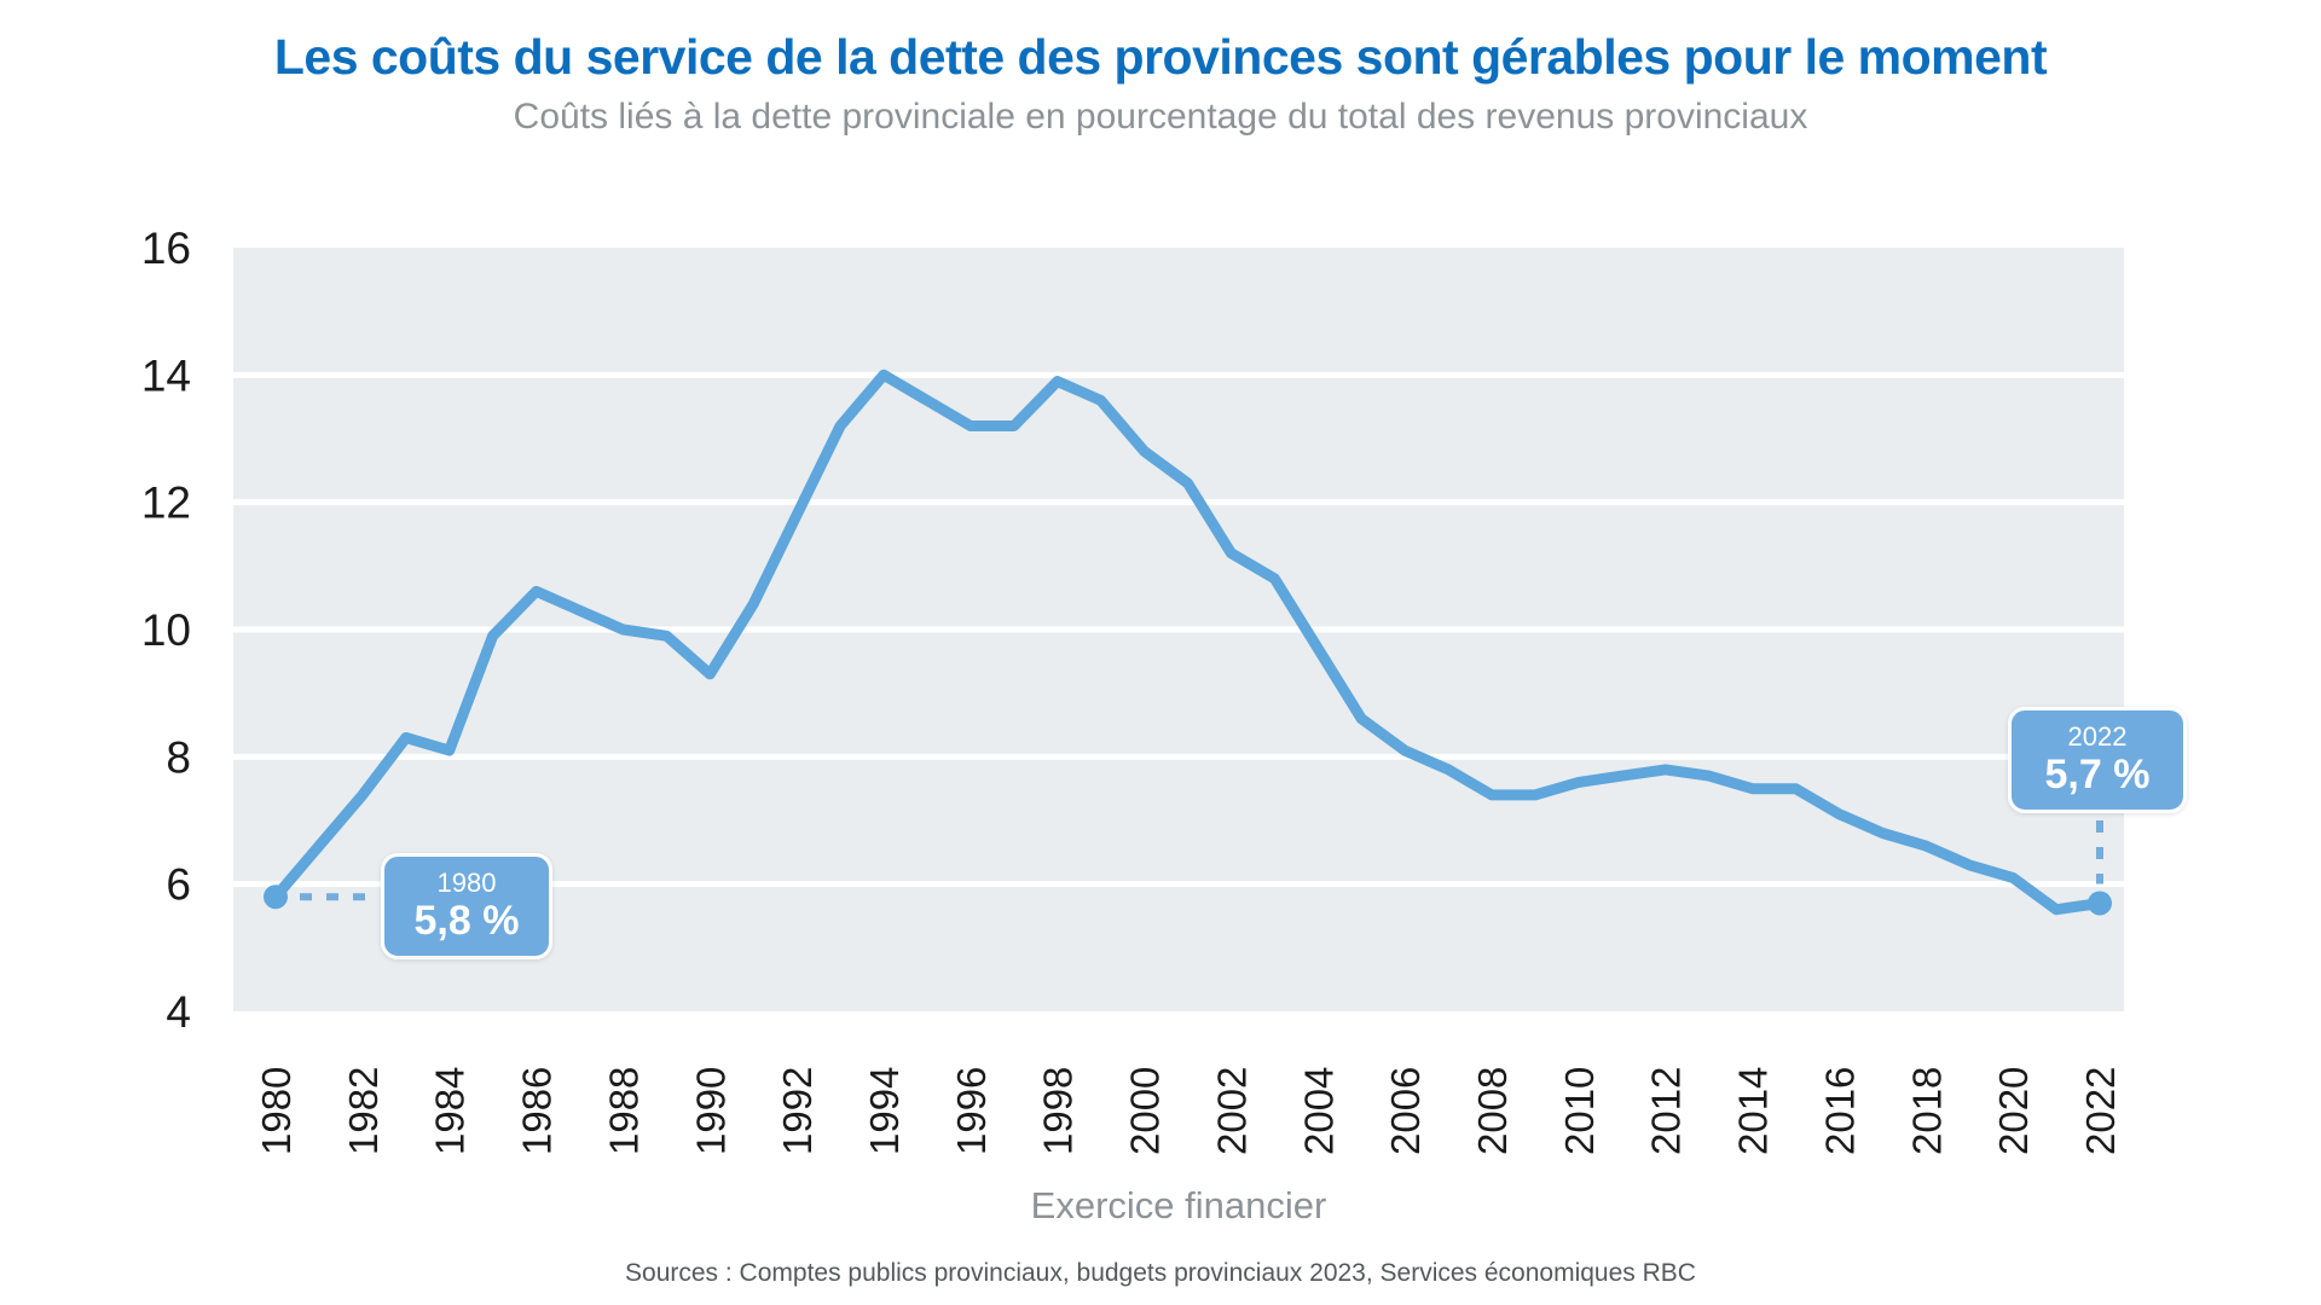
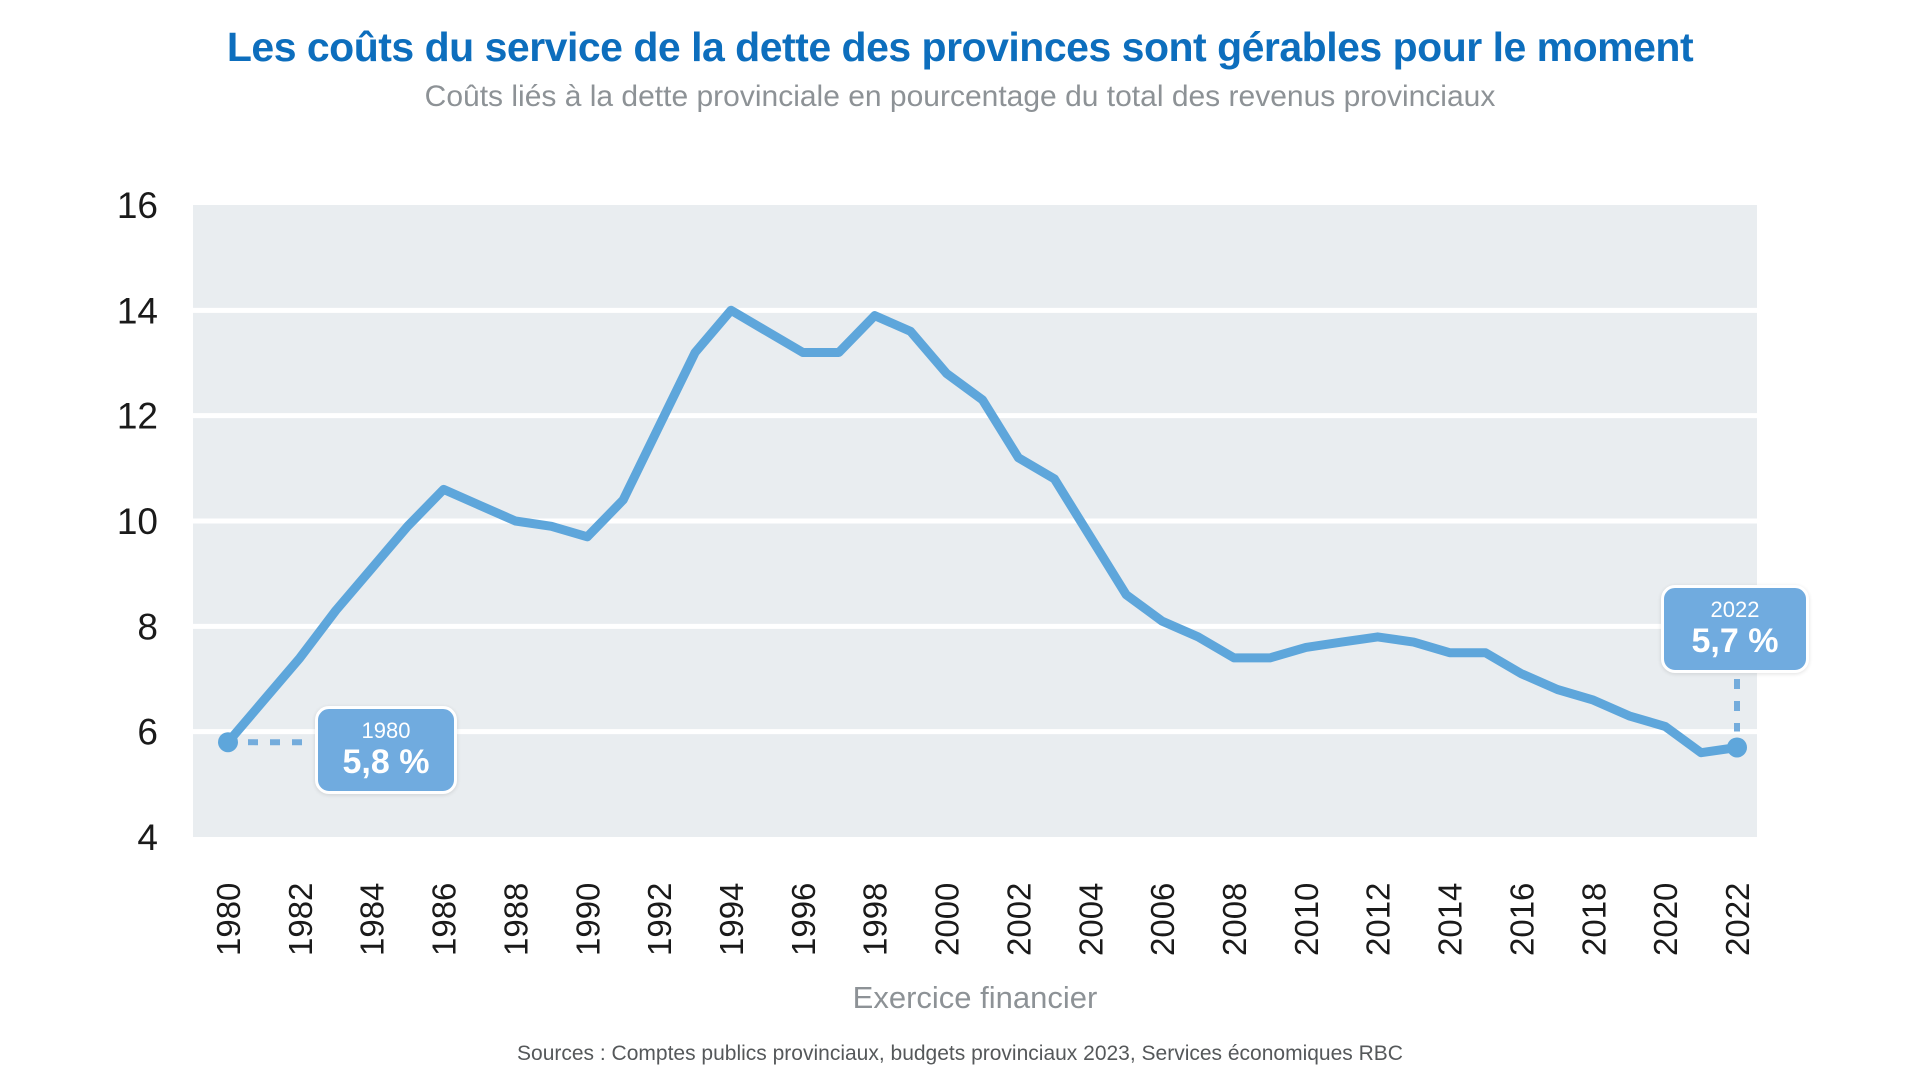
1984: 8.1 -> 9.1
1990: 9.3 -> 9.7
